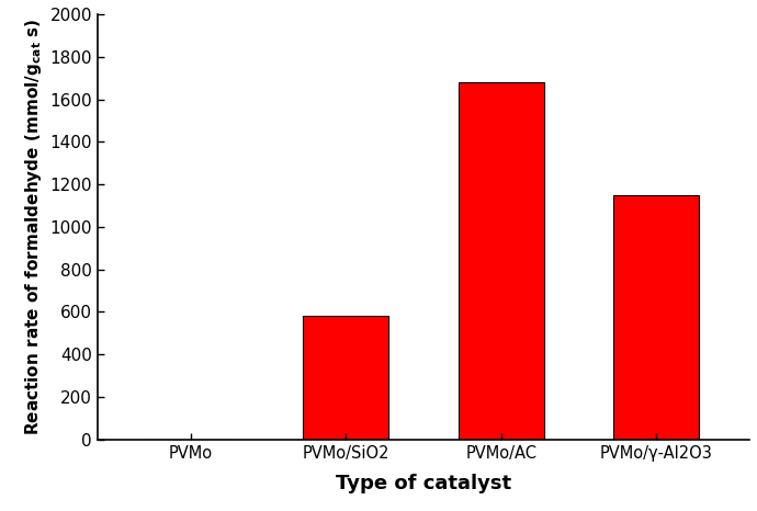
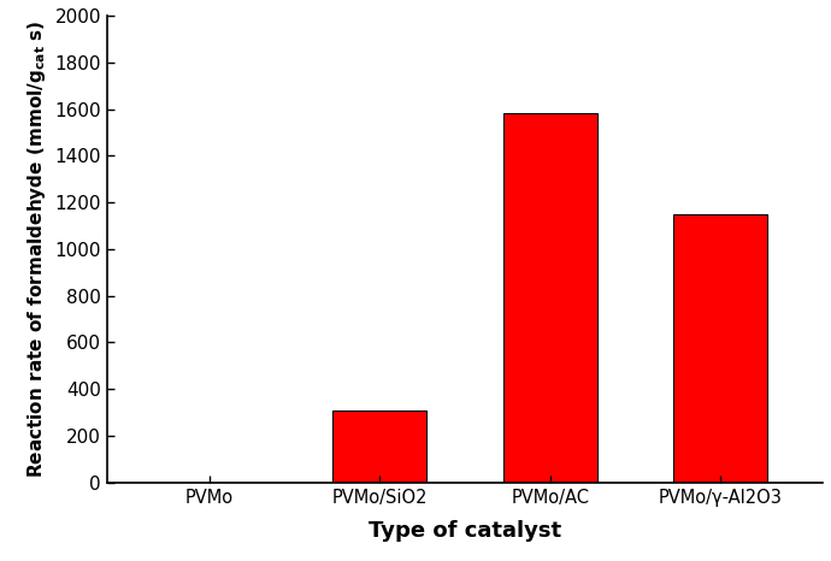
PVMo/SiO2: 580 -> 310
PVMo/AC: 1680 -> 1580
